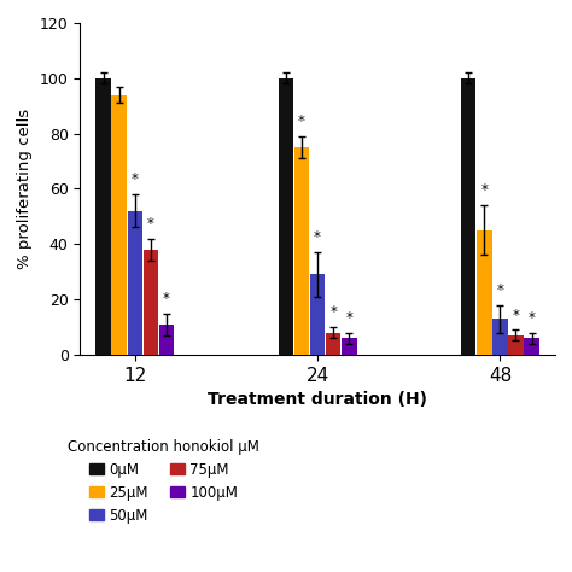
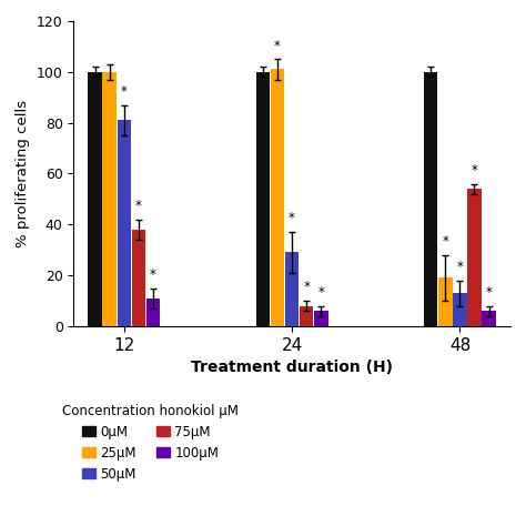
25μM/12: 94 -> 100
50μM/12: 52 -> 81
25μM/24: 75 -> 101
25μM/48: 45 -> 19
75μM/48: 7 -> 54
